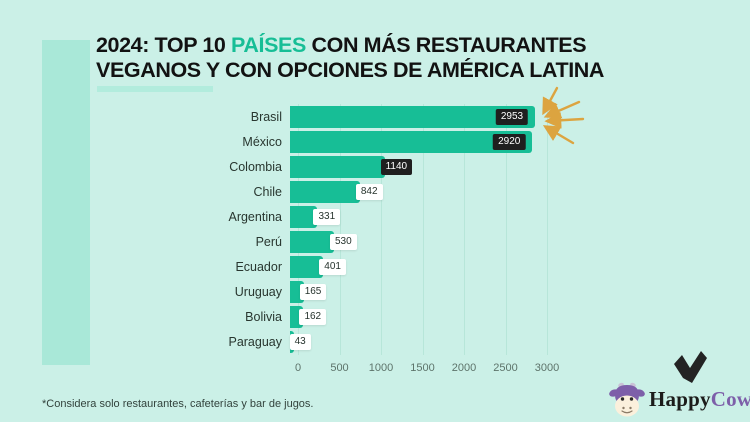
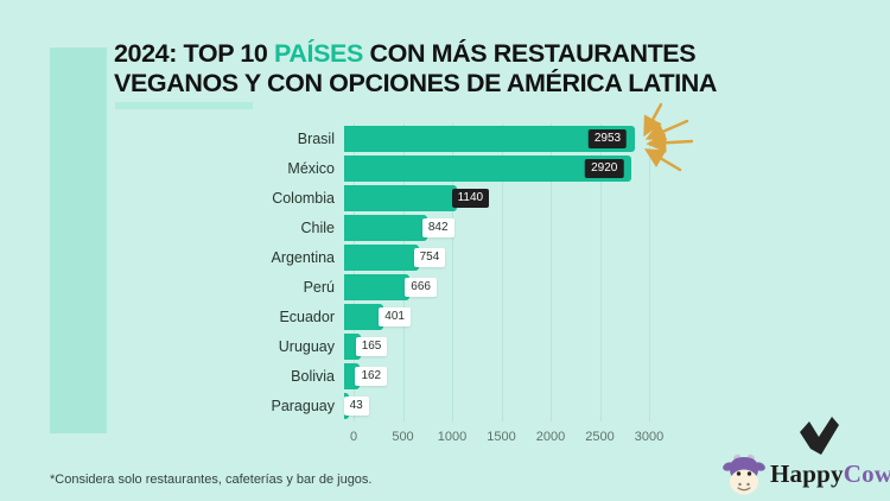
Argentina: 331 -> 754
Perú: 530 -> 666
